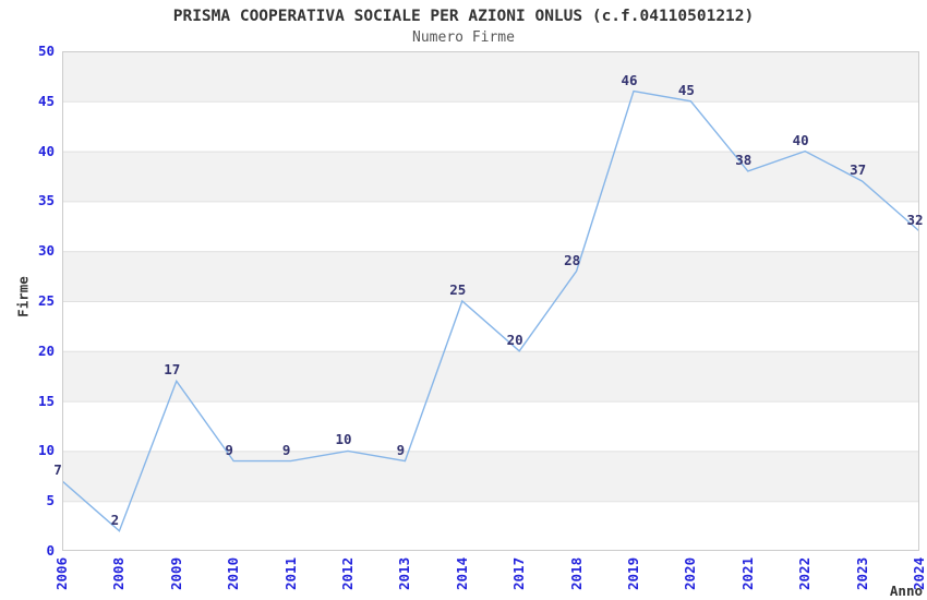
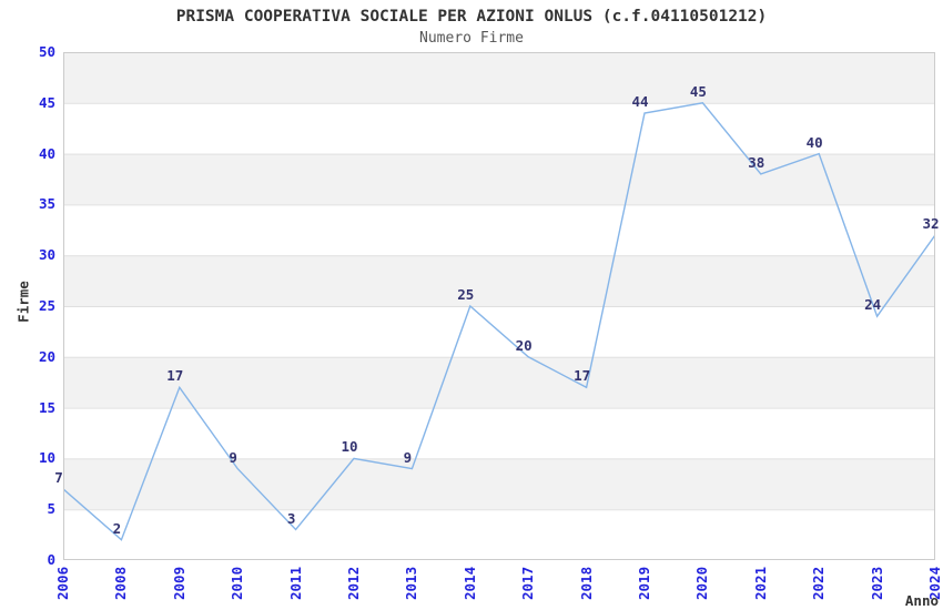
2011: 9 -> 3
2018: 28 -> 17
2019: 46 -> 44
2023: 37 -> 24
